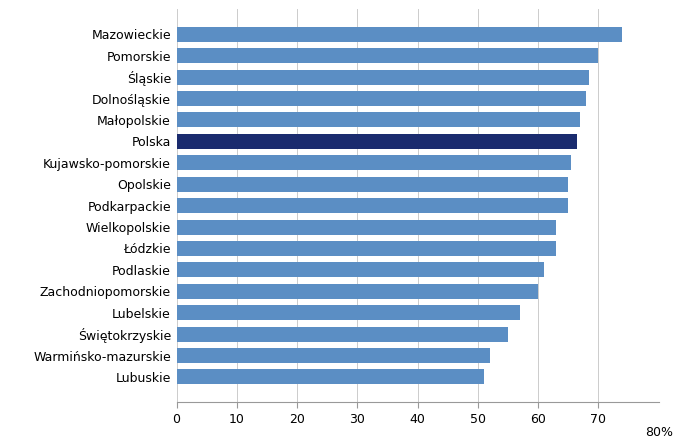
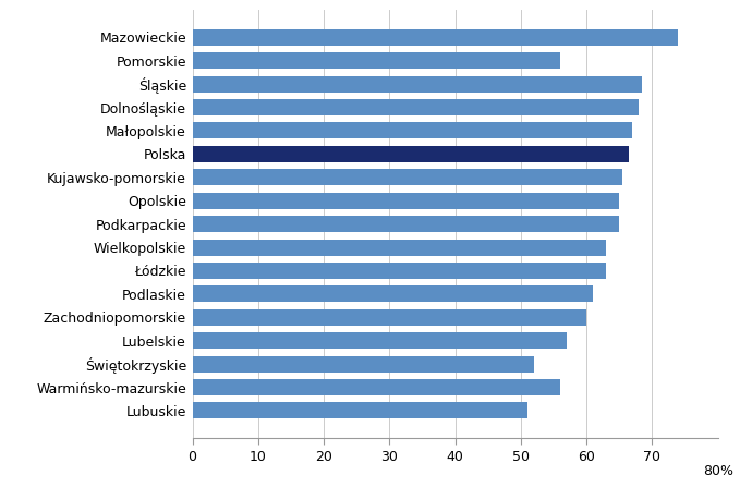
Pomorskie: 70.0 -> 56.0
Świętokrzyskie: 55.0 -> 52.0
Warmińsko-mazurskie: 52.0 -> 56.0
